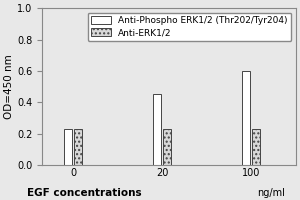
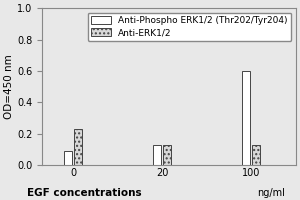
Anti-Phospho ERK1/2 (Thr202/Tyr204)/0: 0.23 -> 0.09
Anti-Phospho ERK1/2 (Thr202/Tyr204)/20: 0.45 -> 0.13
Anti-ERK1/2/20: 0.23 -> 0.13
Anti-ERK1/2/100: 0.23 -> 0.13
